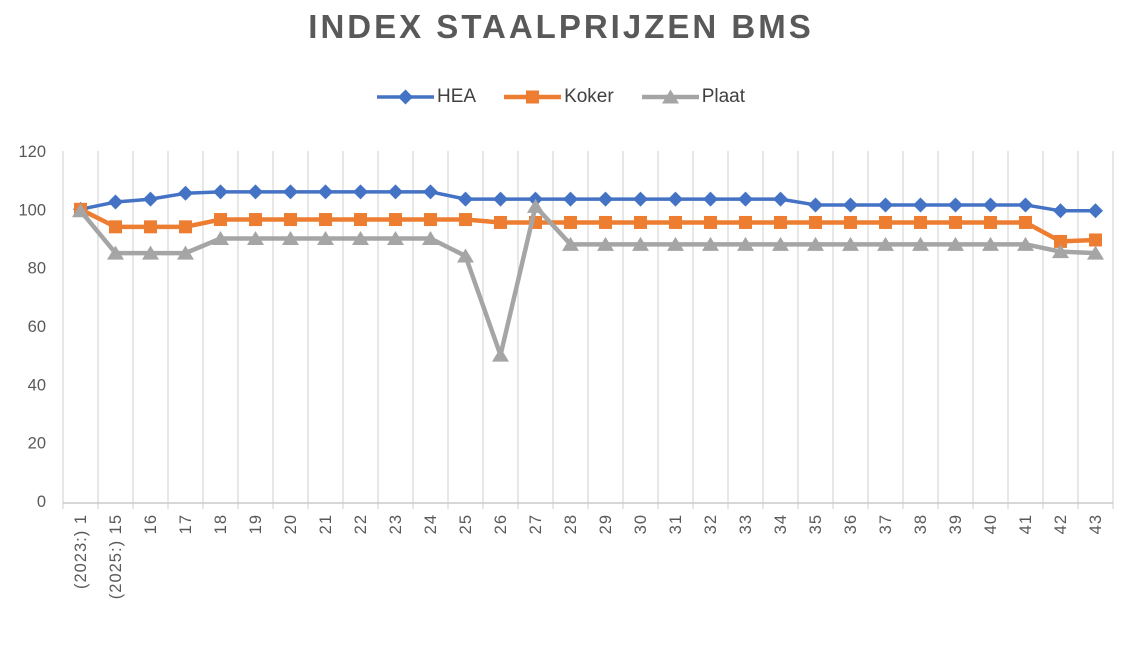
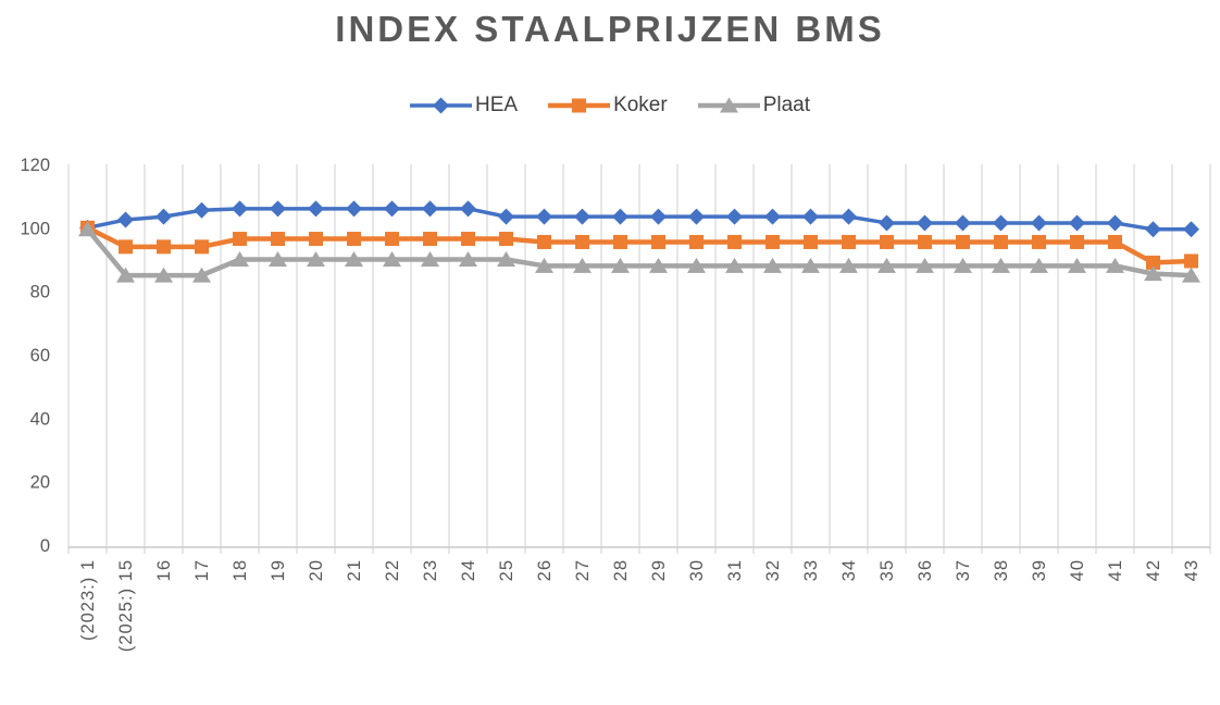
Plaat/25: 84 -> 90
Plaat/26: 50 -> 88
Plaat/27: 101 -> 88
